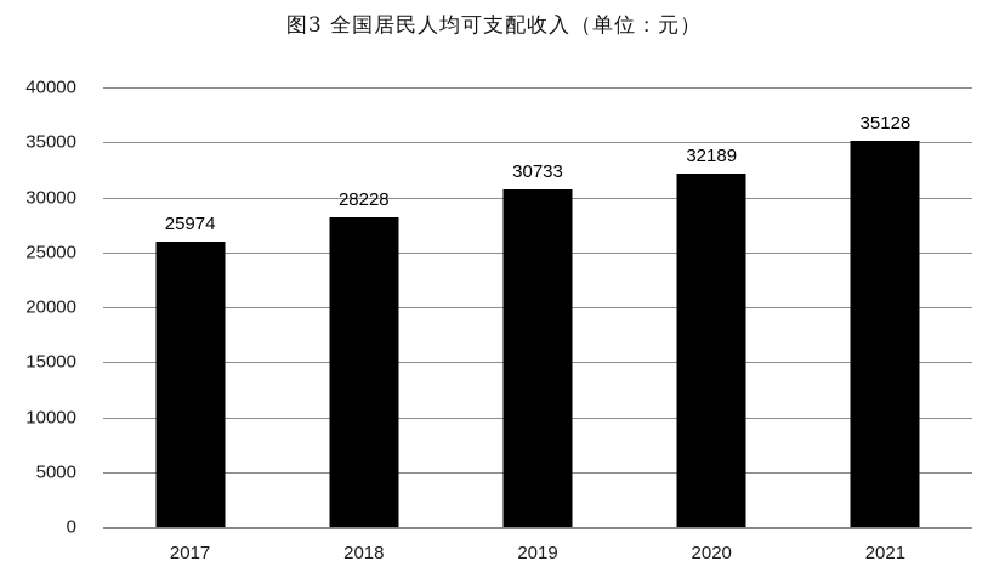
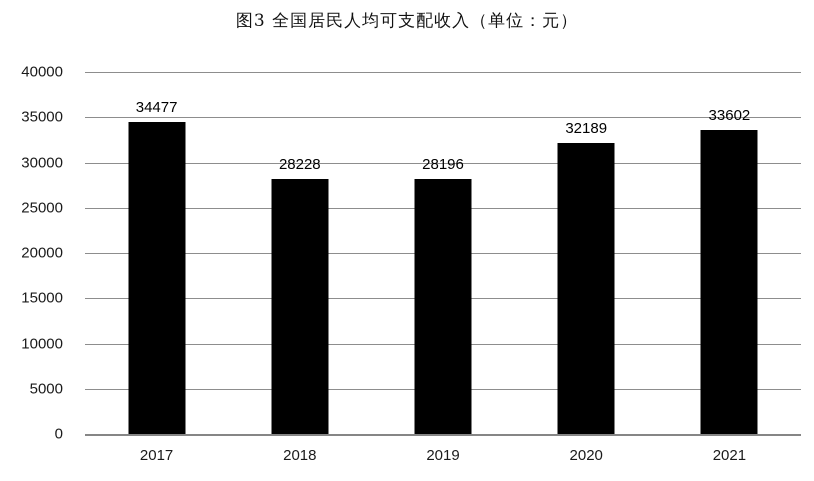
2017: 25974 -> 34477
2019: 30733 -> 28196
2021: 35128 -> 33602
